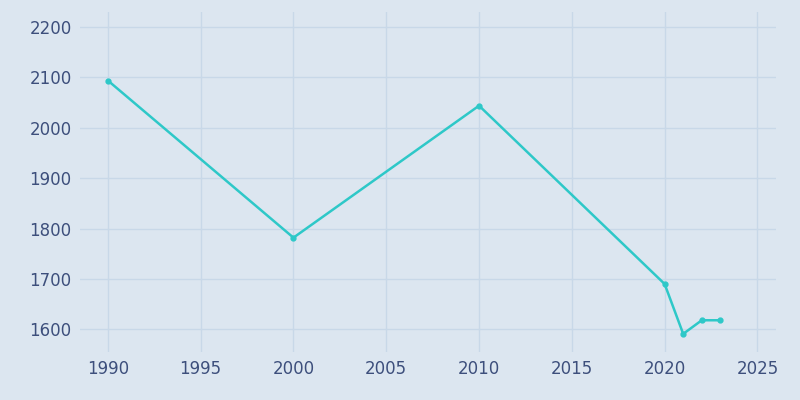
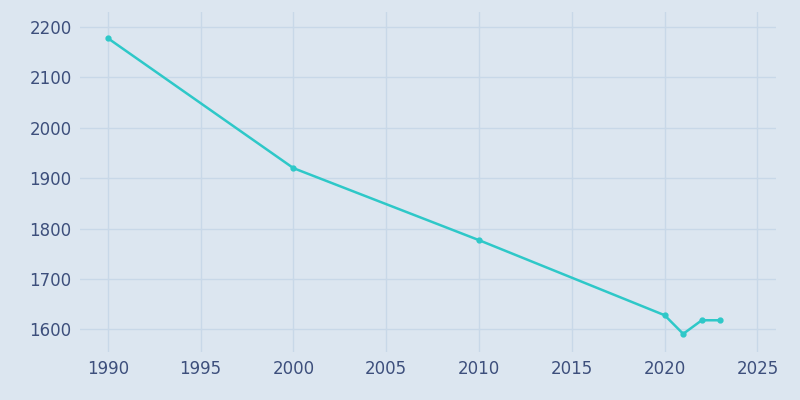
1990: 2094 -> 2178
2000: 1782 -> 1920
2010: 2044 -> 1777
2020: 1690 -> 1628
